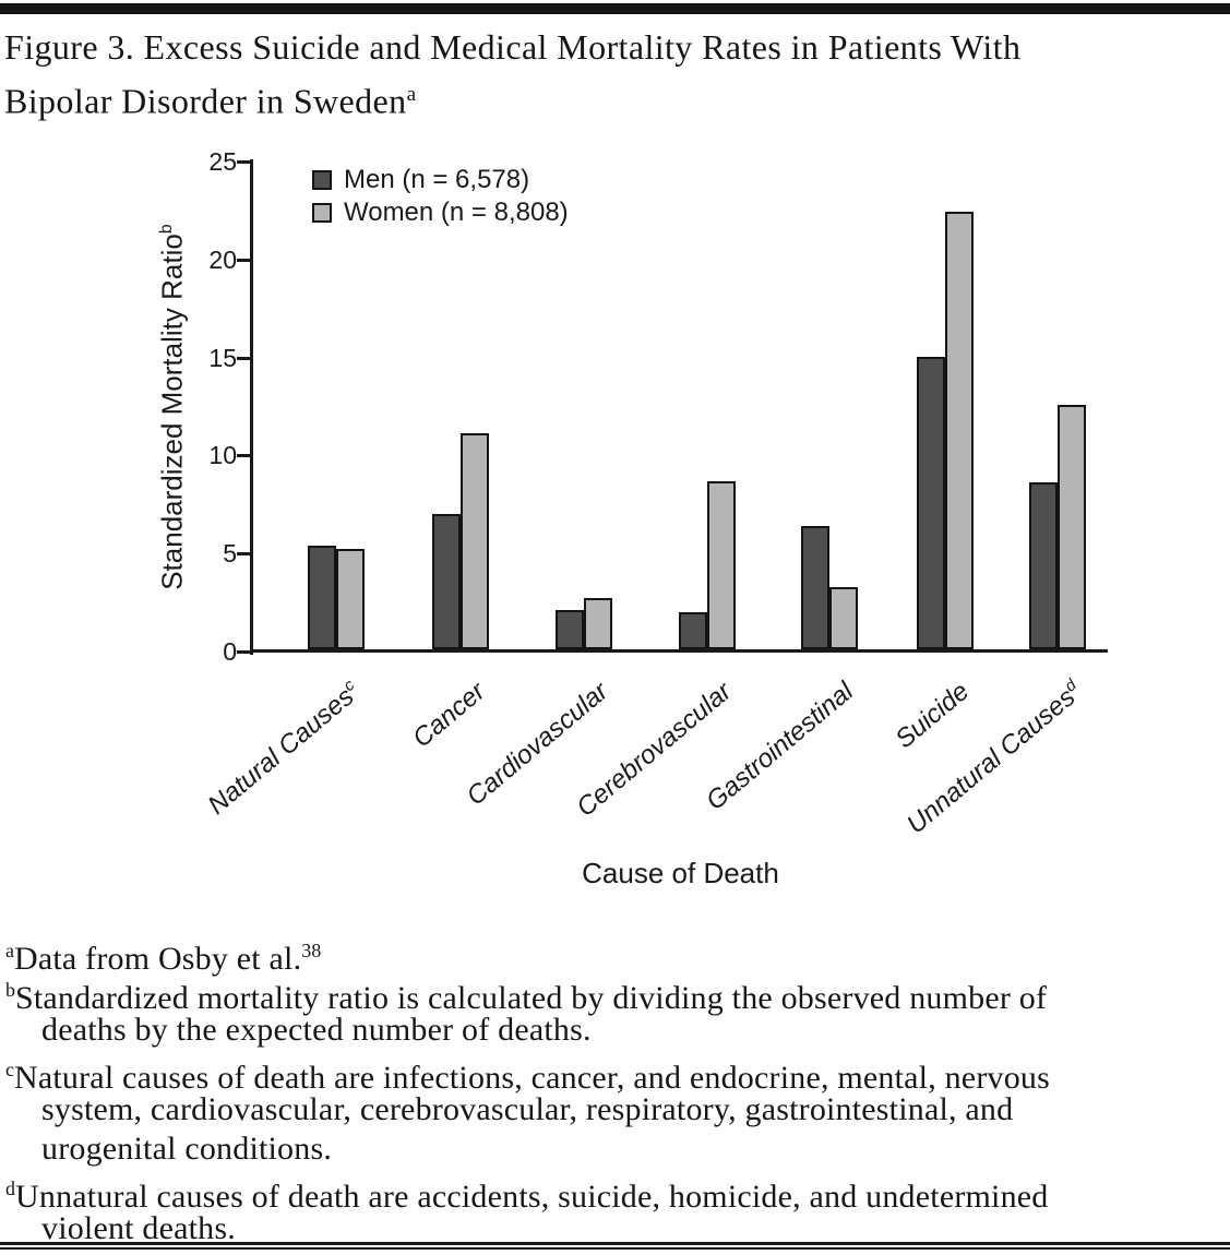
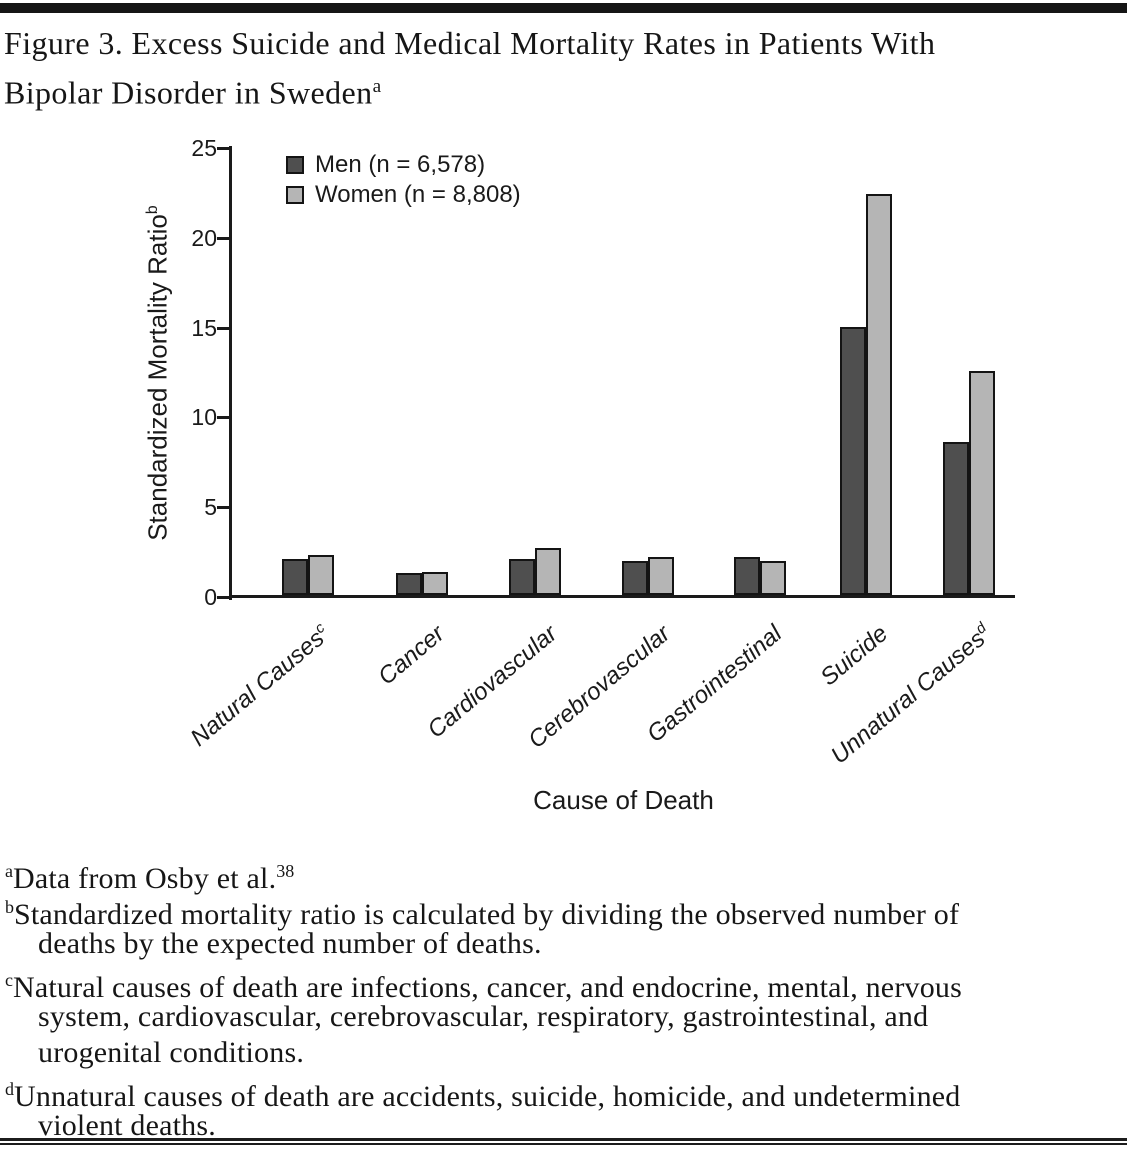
Men (n = 6,578)/Natural Causes: 5.3 -> 2.0
Women (n = 8,808)/Natural Causes: 5.1 -> 2.2
Men (n = 6,578)/Cancer: 6.9 -> 1.2
Women (n = 8,808)/Cancer: 11.0 -> 1.3
Women (n = 8,808)/Cerebrovascular: 8.6 -> 2.1
Men (n = 6,578)/Gastrointestinal: 6.3 -> 2.1
Women (n = 8,808)/Gastrointestinal: 3.2 -> 1.9
